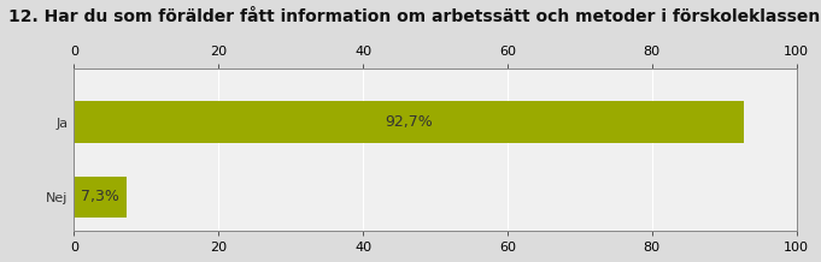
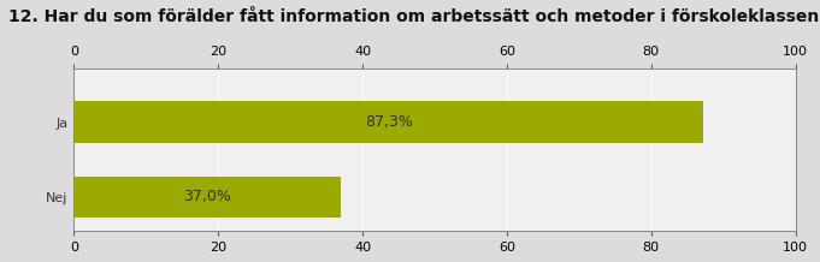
Ja: 92,7% -> 87,3%
Nej: 7,3% -> 37,0%
